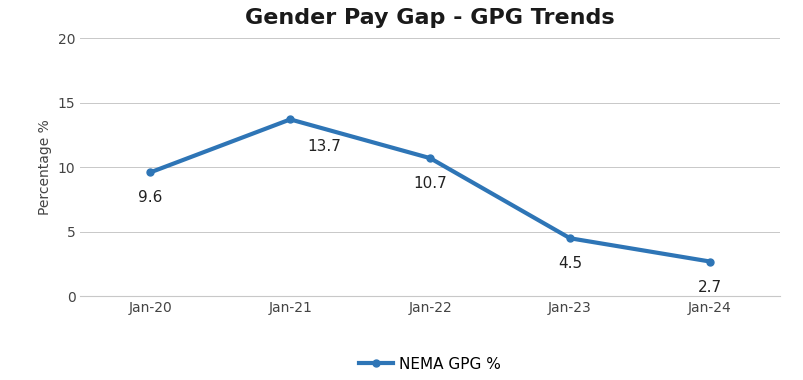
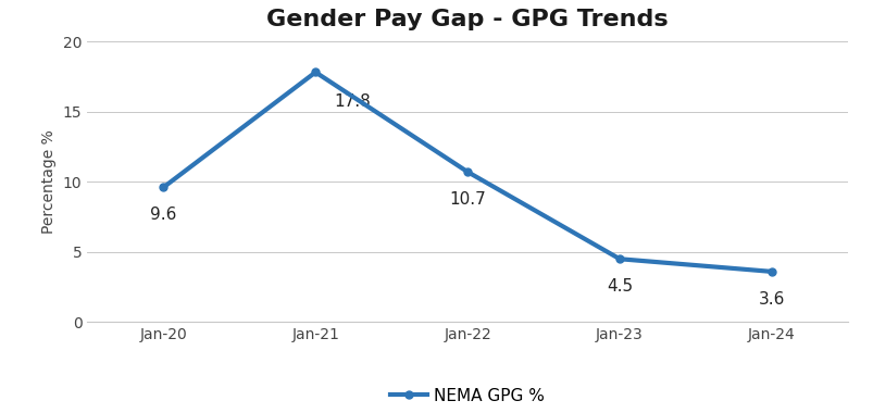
Jan-21: 13.7 -> 17.8
Jan-24: 2.7 -> 3.6
